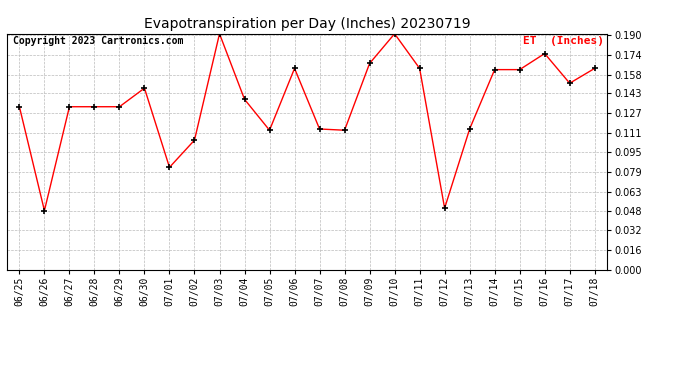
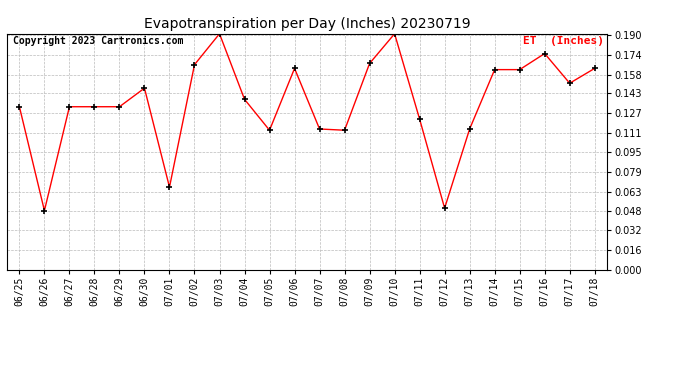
07/01: 0.083 -> 0.067
07/02: 0.105 -> 0.166
07/11: 0.163 -> 0.122
